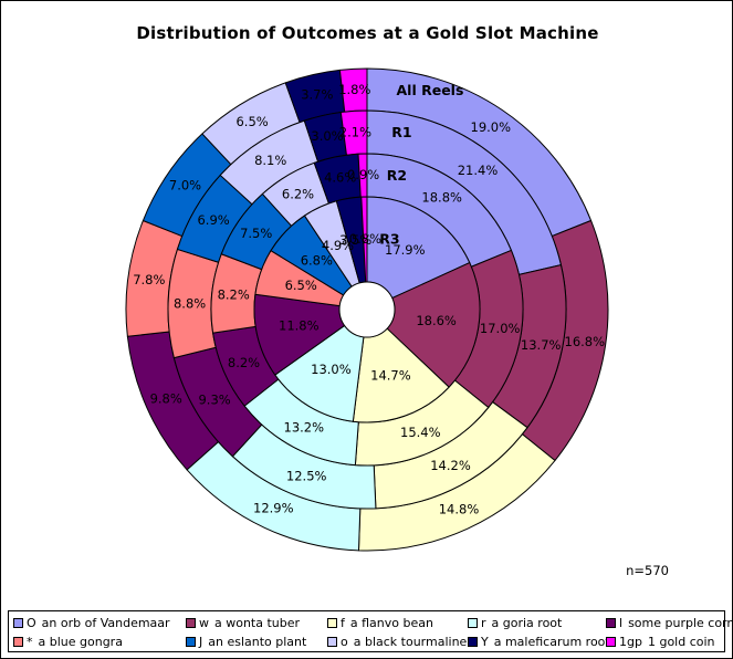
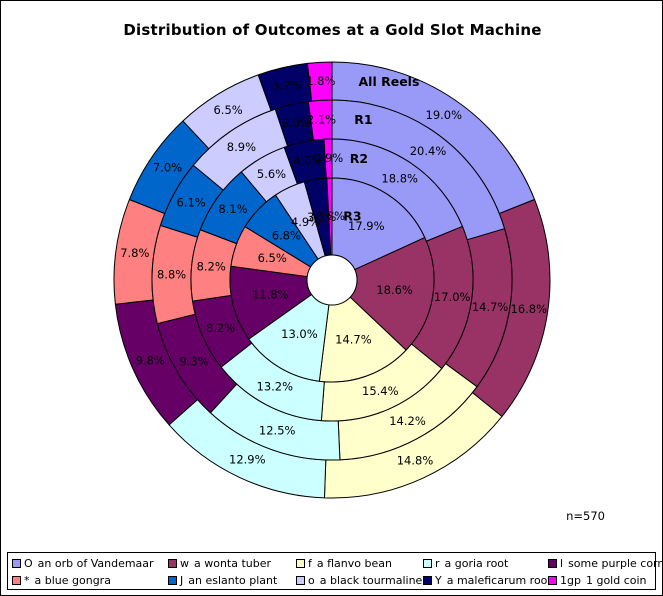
R1/an orb of Vandemaar: 21.4% -> 20.4%
R1/a wonta tuber: 13.7% -> 14.7%
R1/an eslanto plant: 6.9% -> 6.1%
R2/an eslanto plant: 7.5% -> 8.1%
R1/a black tourmaline: 8.1% -> 8.9%
R2/a black tourmaline: 6.2% -> 5.6%
